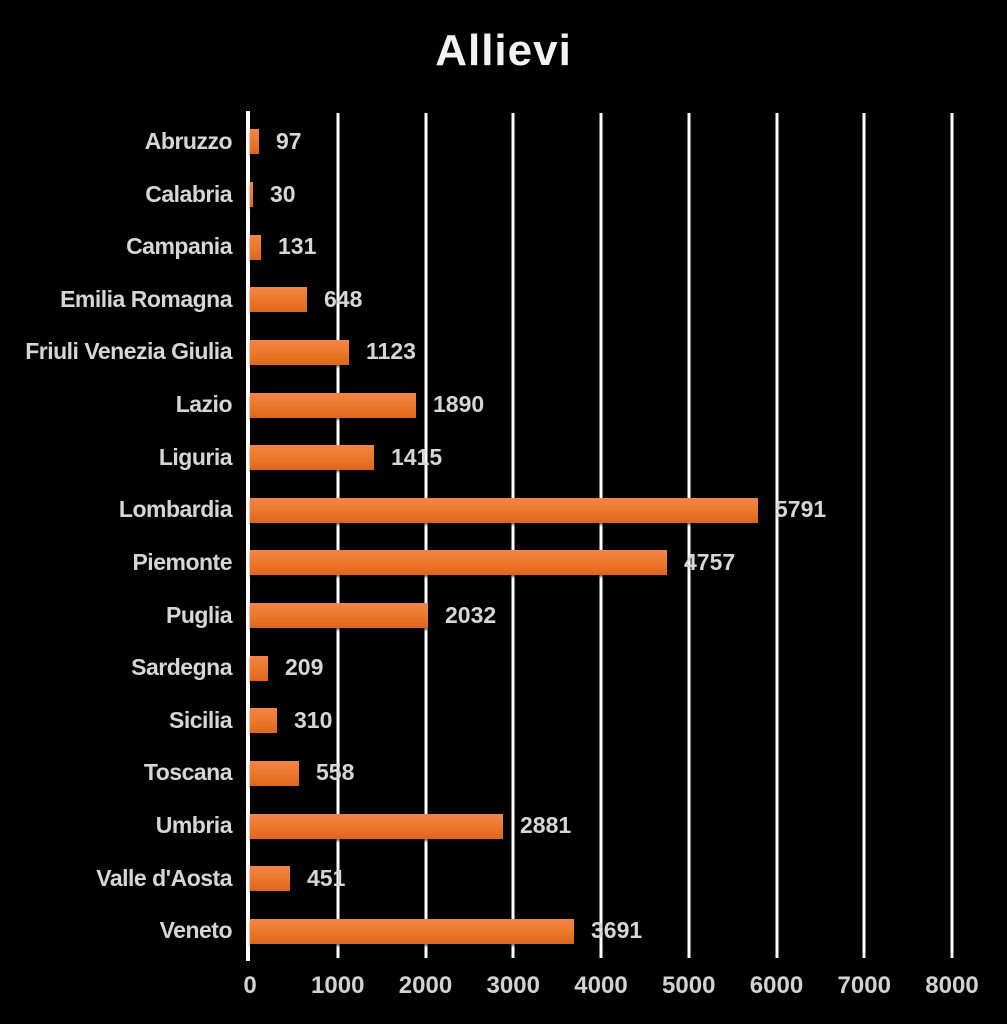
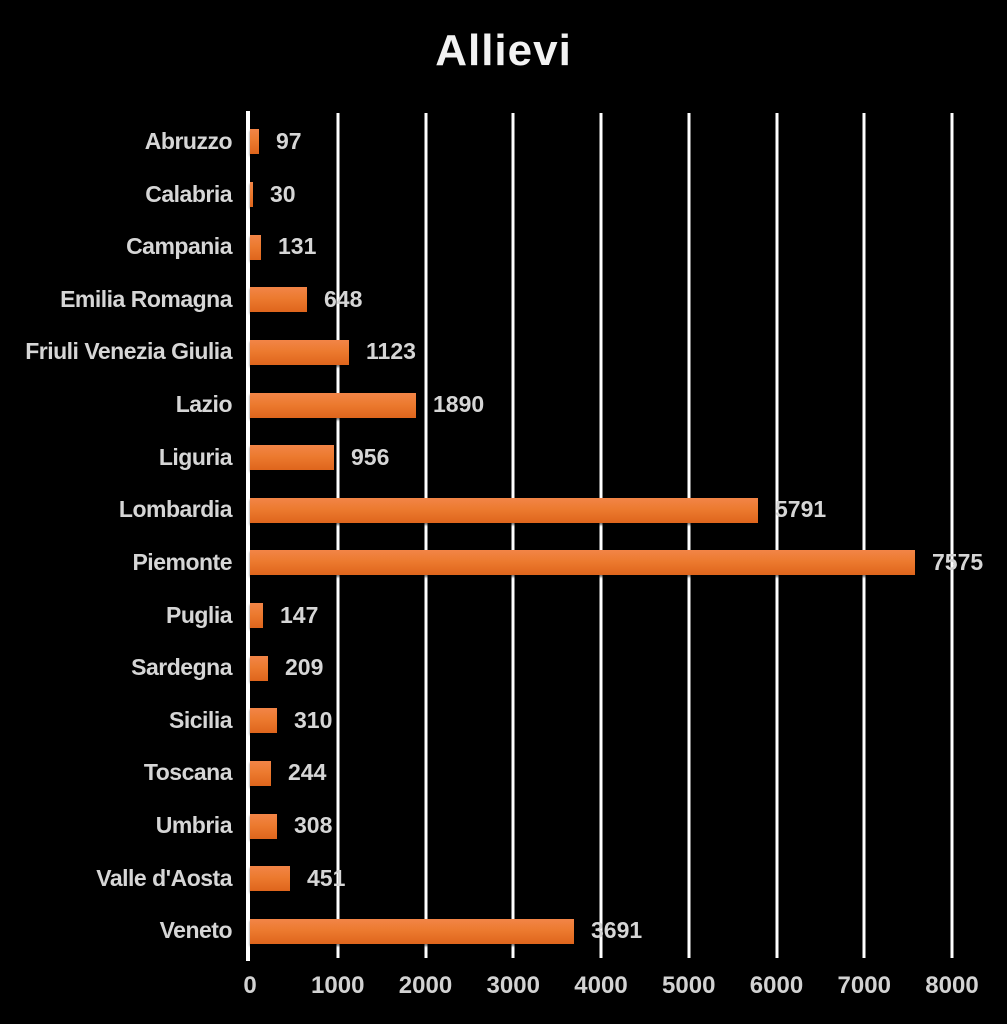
Liguria: 1415 -> 956
Piemonte: 4757 -> 7575
Puglia: 2032 -> 147
Toscana: 558 -> 244
Umbria: 2881 -> 308
